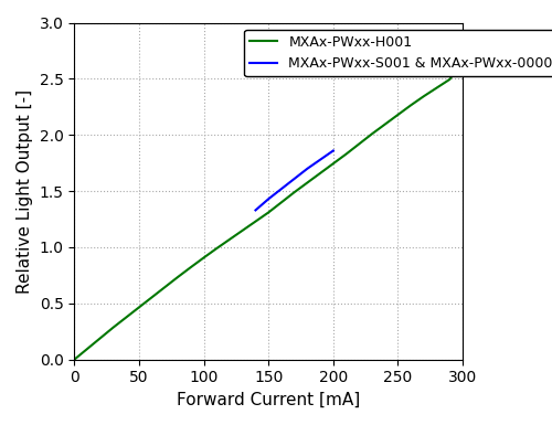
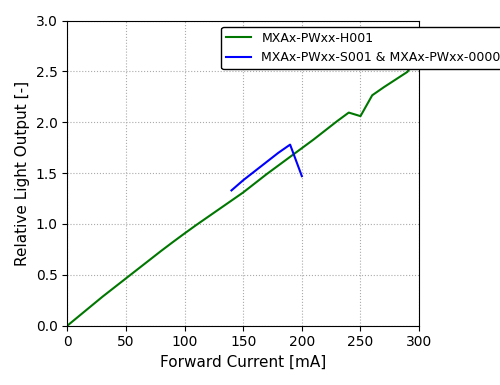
MXAx-PWxx-S001 & MXAx-PWxx-0000/200: 1.86 -> 1.47
MXAx-PWxx-H001/250: 2.18 -> 2.06
